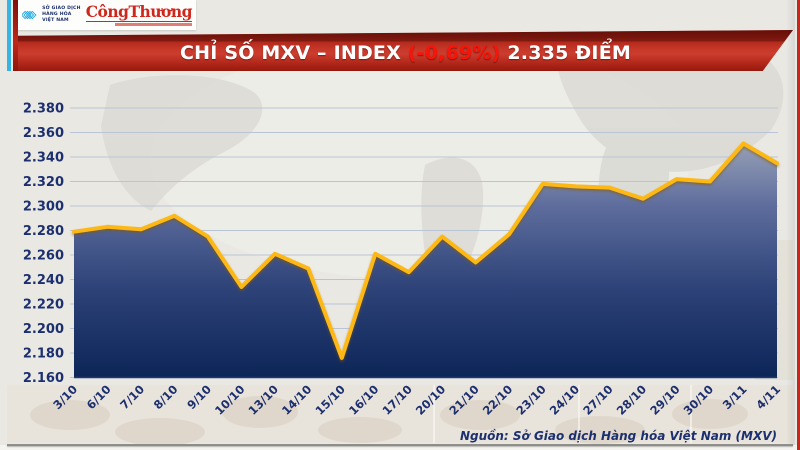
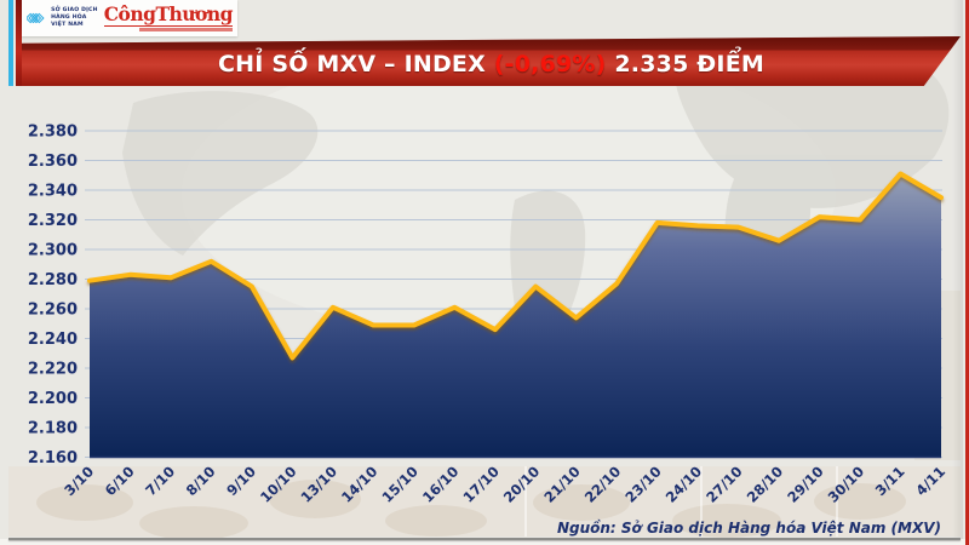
10/10: 2234 -> 2227
15/10: 2176 -> 2249
